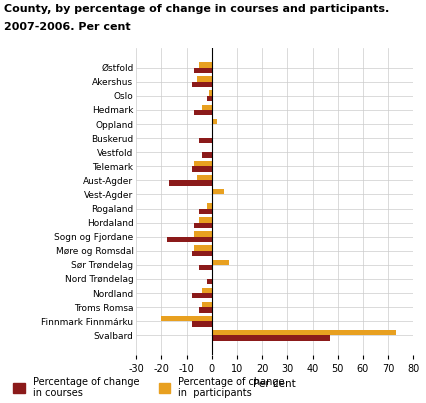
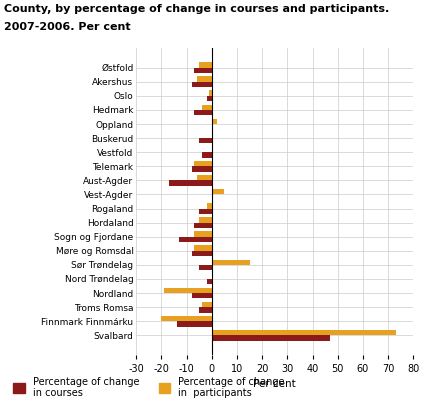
Percentage of change in courses/Sogn og Fjordane: -18 -> -13
Percentage of change in participants/Sør Trøndelag: 7 -> 15
Percentage of change in participants/Nordland: -4 -> -19
Percentage of change in courses/Finnmark Finnmárku: -8 -> -14
